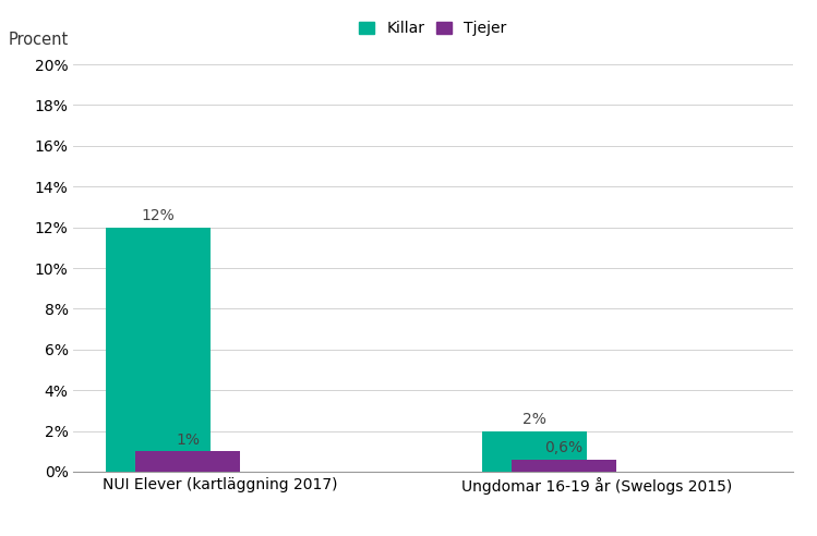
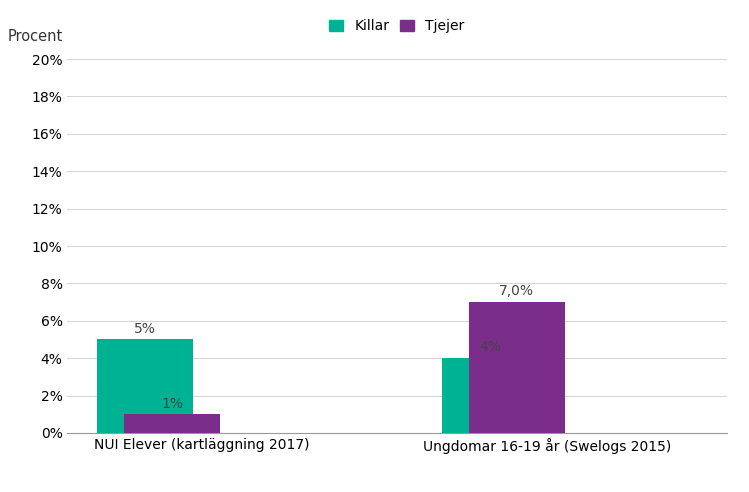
Killar/NUI Elever (kartläggning 2017): 12% -> 5%
Killar/Ungdomar 16-19 år (Swelogs 2015): 2% -> 4%
Tjejer/Ungdomar 16-19 år (Swelogs 2015): 0,6% -> 7,0%
